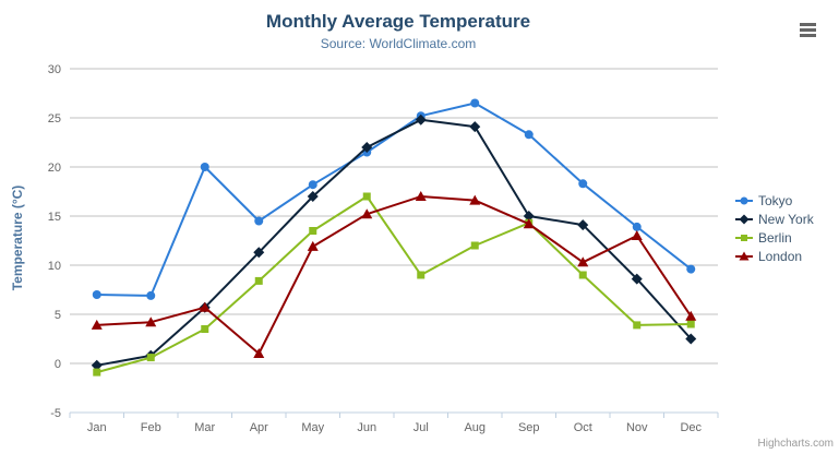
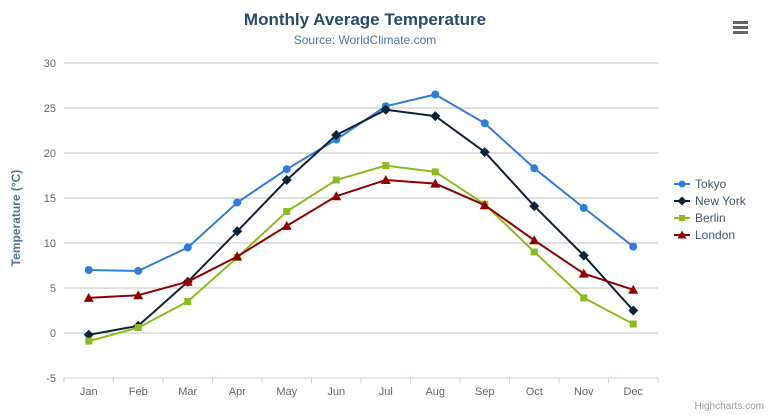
Tokyo/Mar: 20 -> 10
London/Apr: 1 -> 8
Berlin/Jul: 9 -> 19
Berlin/Aug: 12 -> 18
New York/Sep: 15 -> 20
London/Nov: 13 -> 7
Berlin/Dec: 4 -> 1
